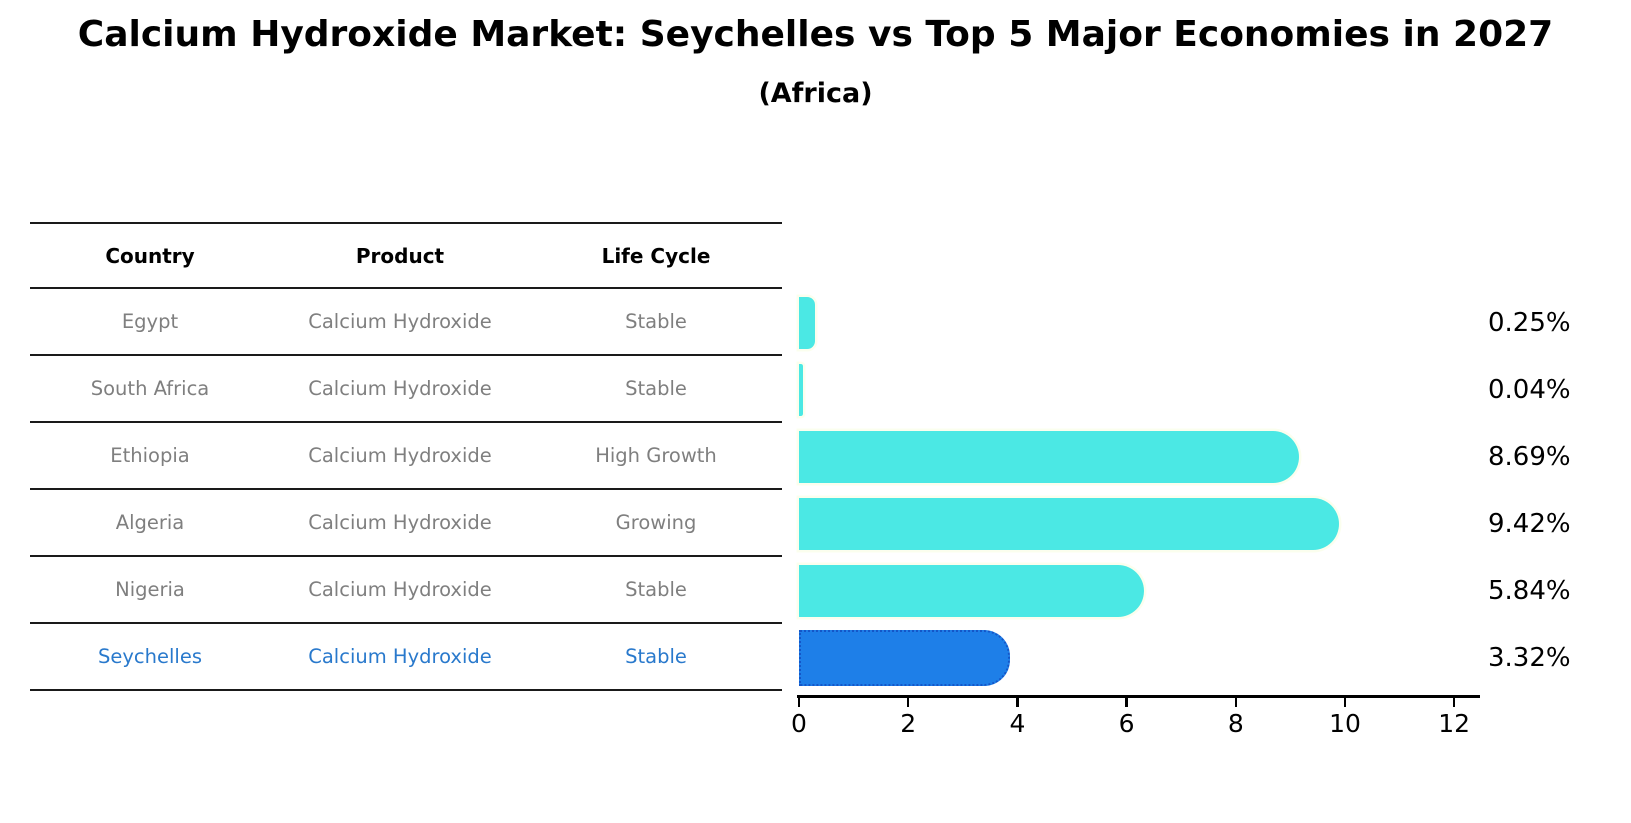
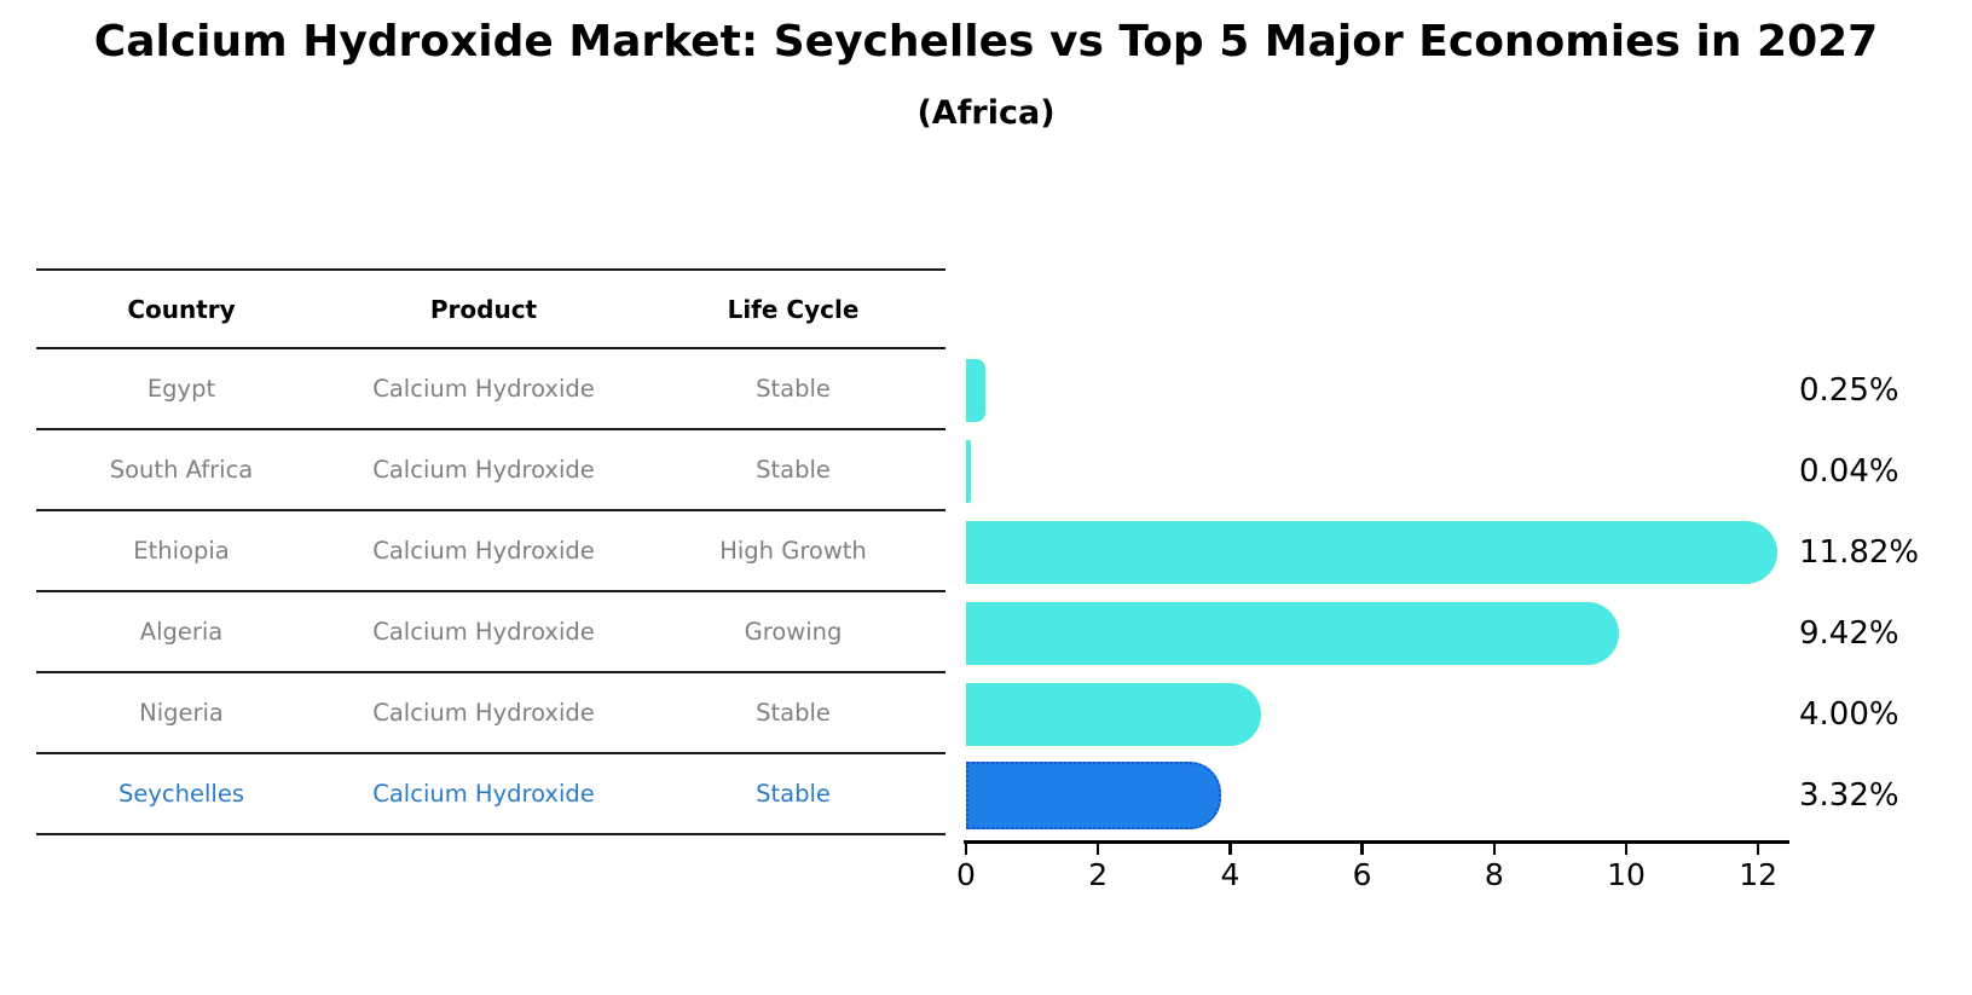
Ethiopia: 8.69% -> 11.82%
Nigeria: 5.84% -> 4.00%
